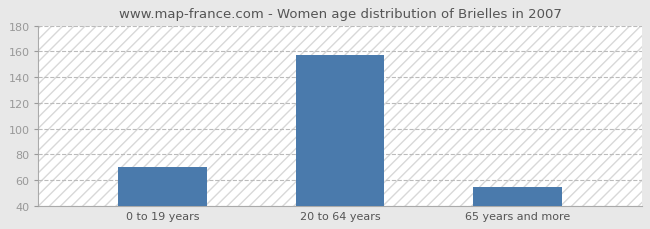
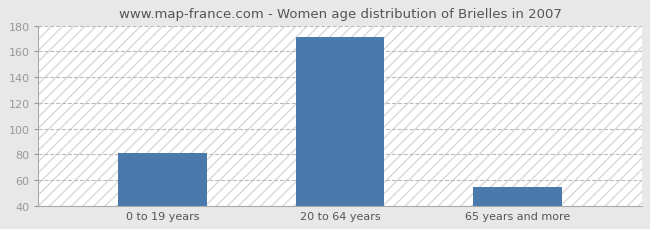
0 to 19 years: 70 -> 81
20 to 64 years: 157 -> 171
